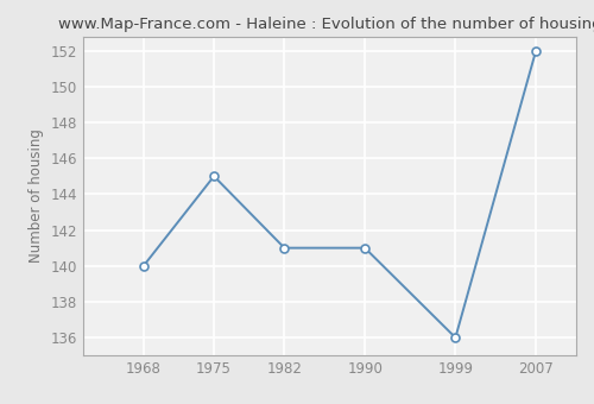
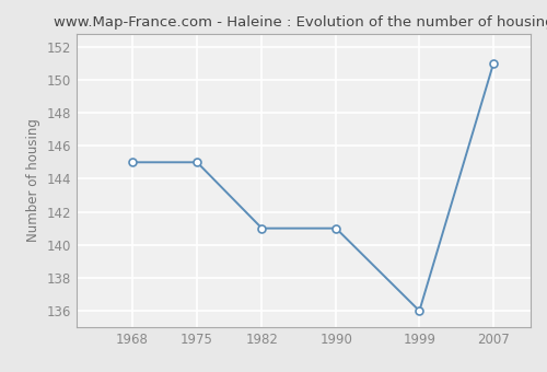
1968: 140 -> 145
2007: 152 -> 151
